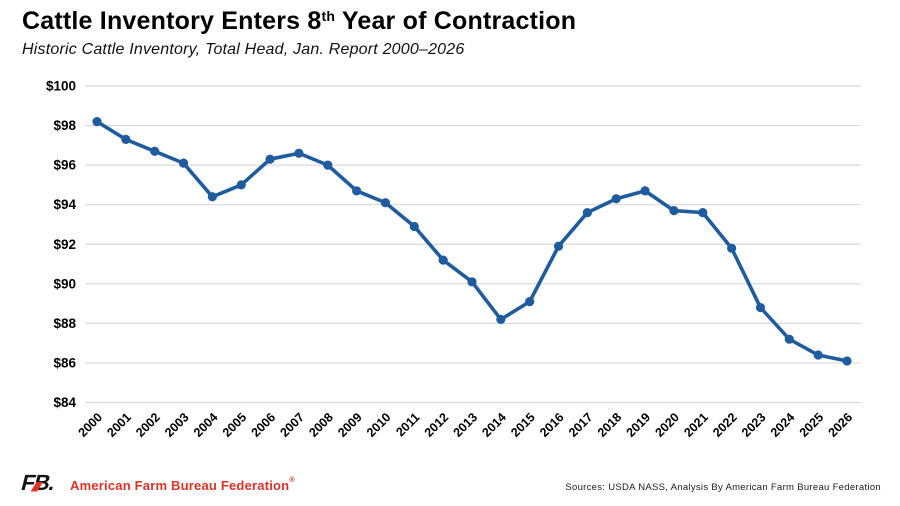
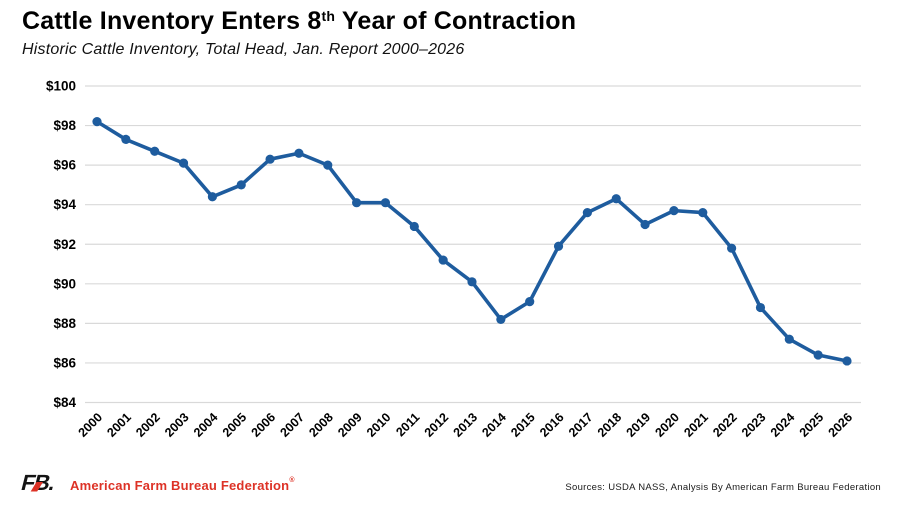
2009: $94.7 -> $94.1
2019: $94.7 -> $93.0
